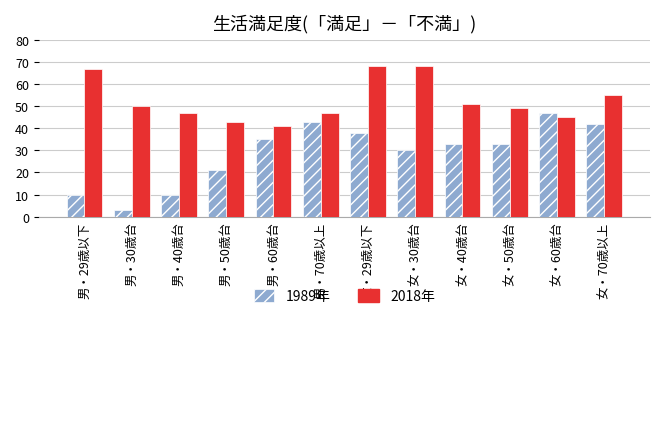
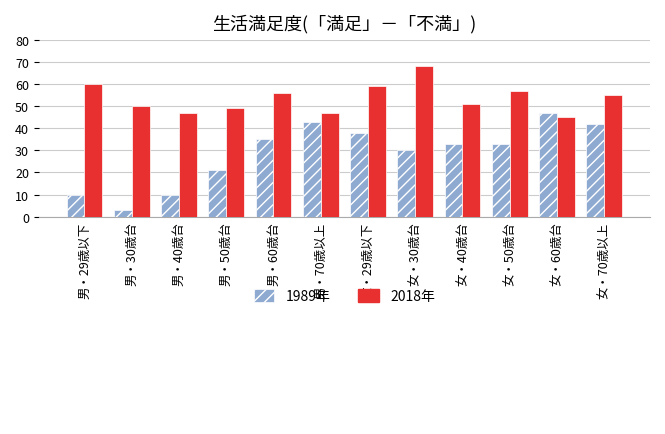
2018年/男・29歳以下: 67 -> 60
2018年/男・50歳台: 43 -> 49
2018年/男・60歳台: 41 -> 56
2018年/女・29歳以下: 68 -> 59
2018年/女・50歳台: 49 -> 57
